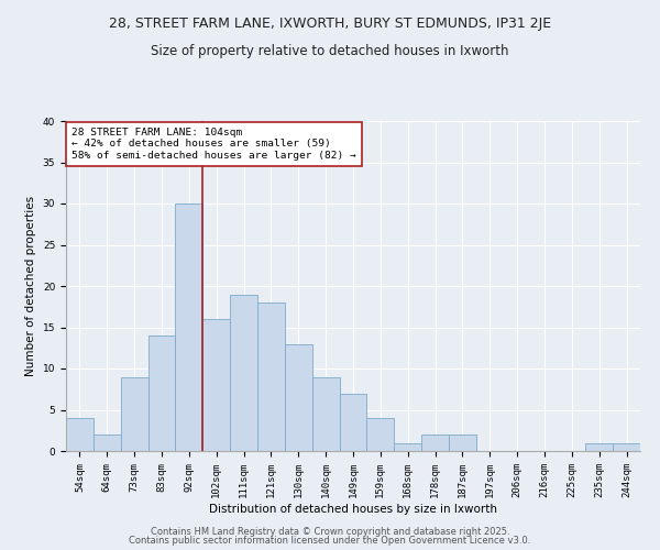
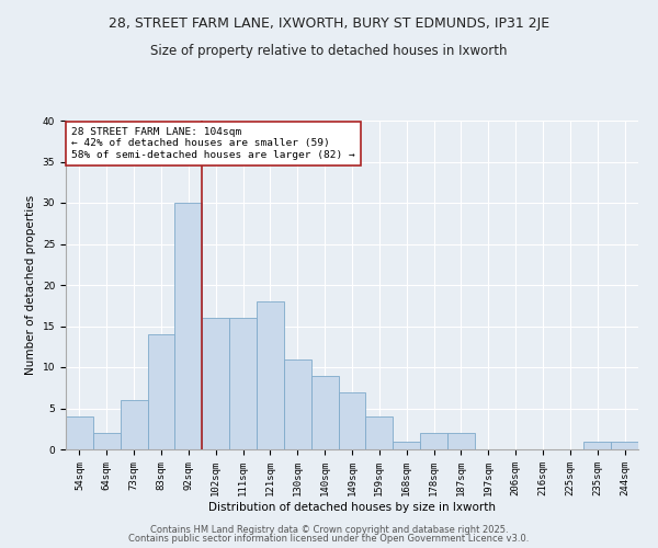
73sqm: 9 -> 6
111sqm: 19 -> 16
130sqm: 13 -> 11
